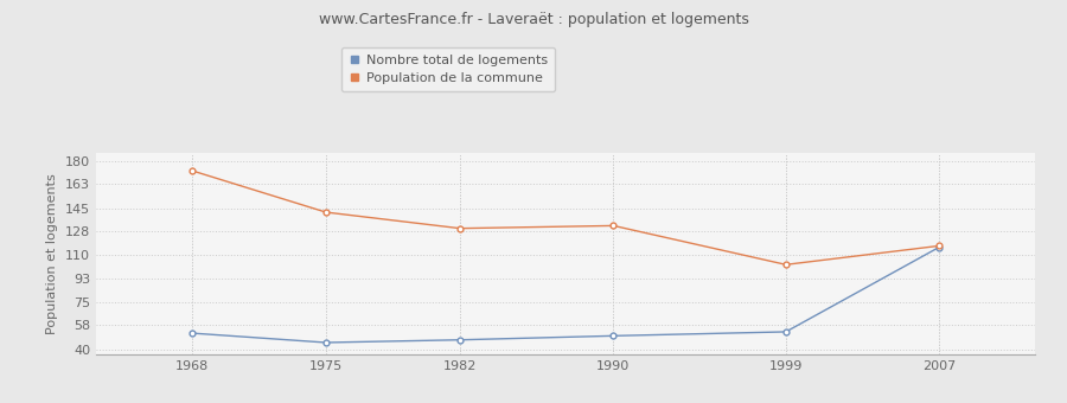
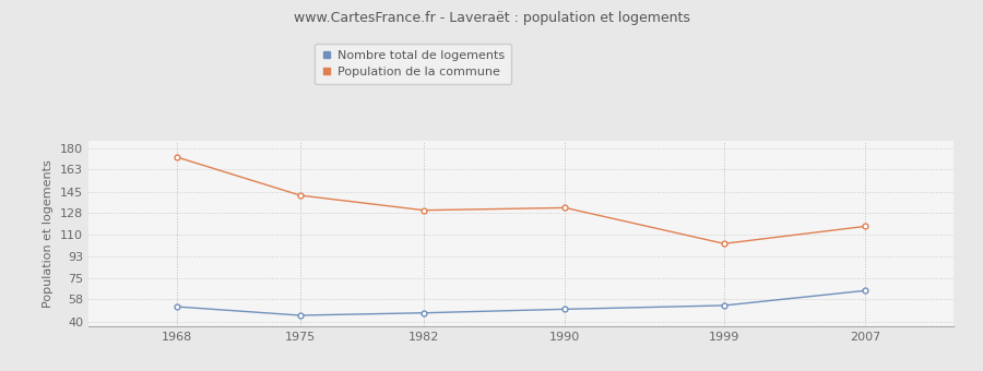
Nombre total de logements/2007: 116 -> 65
